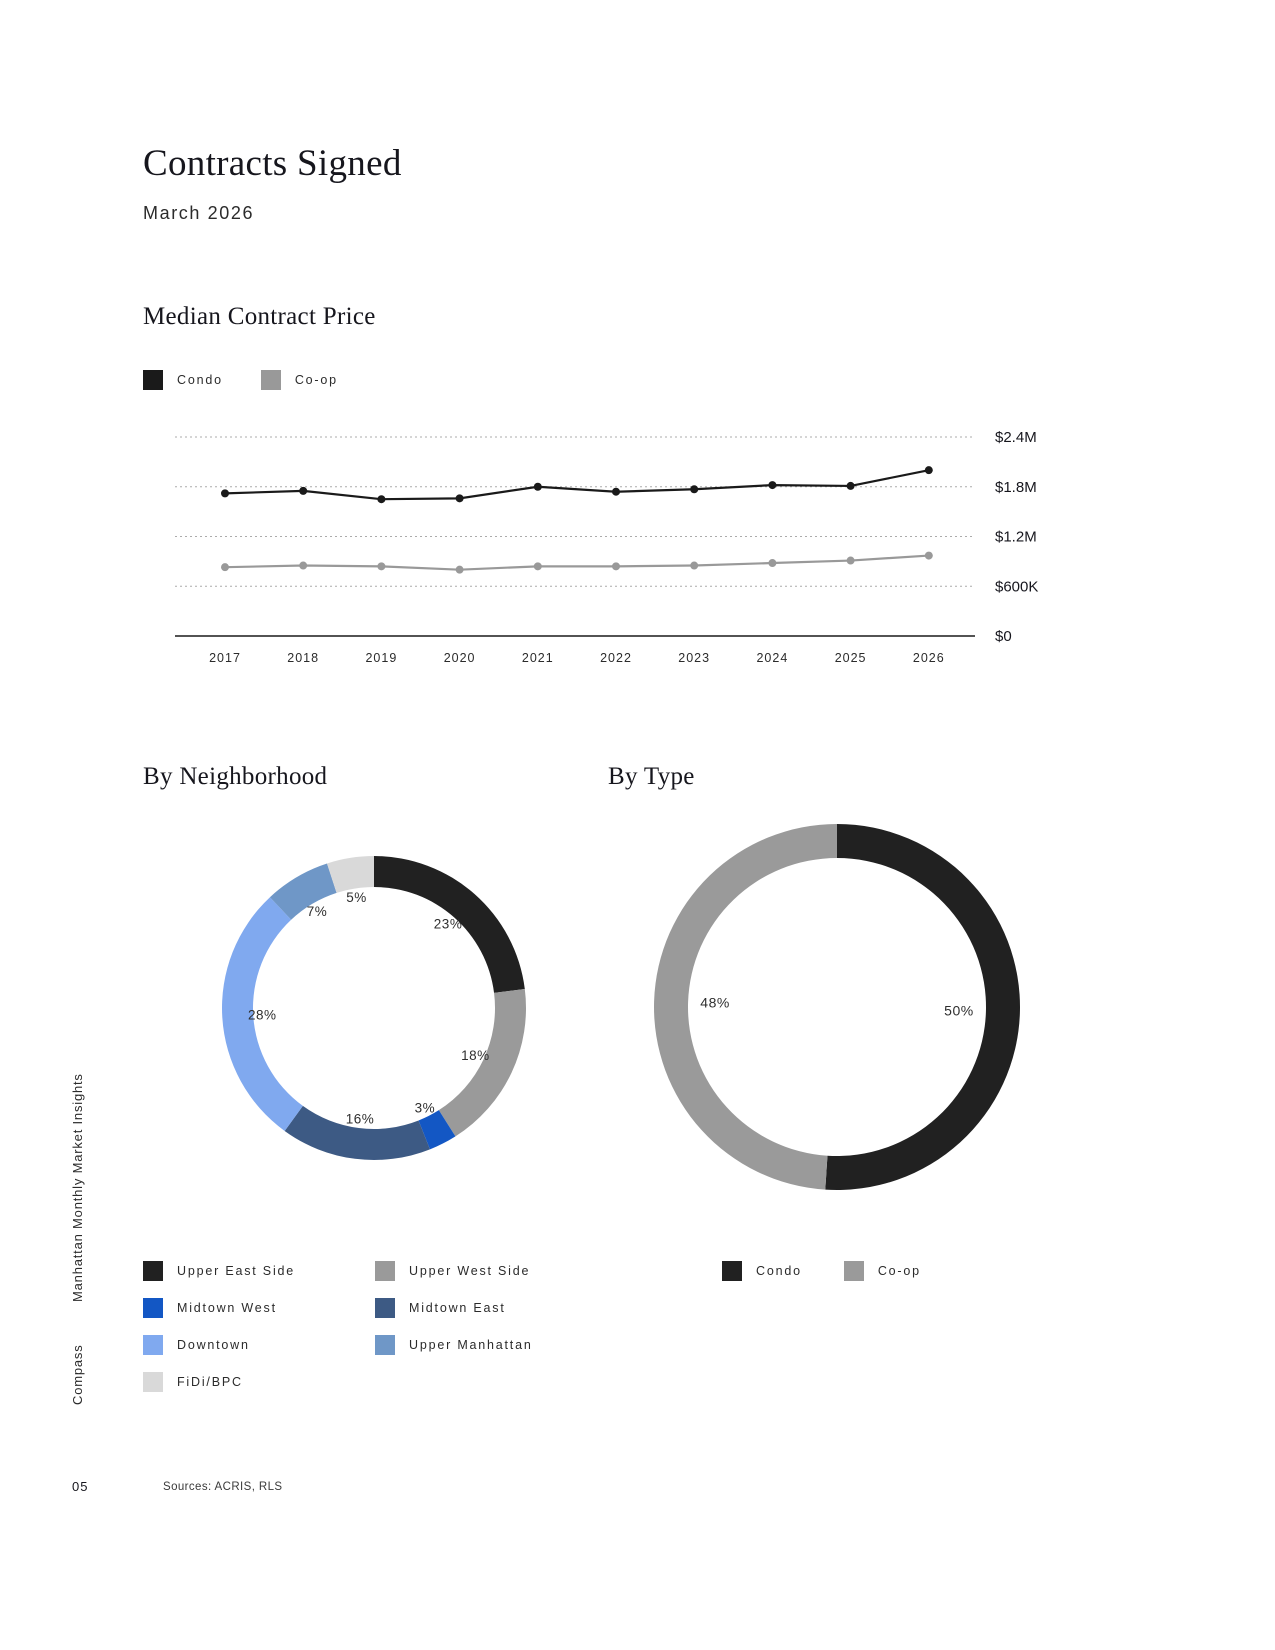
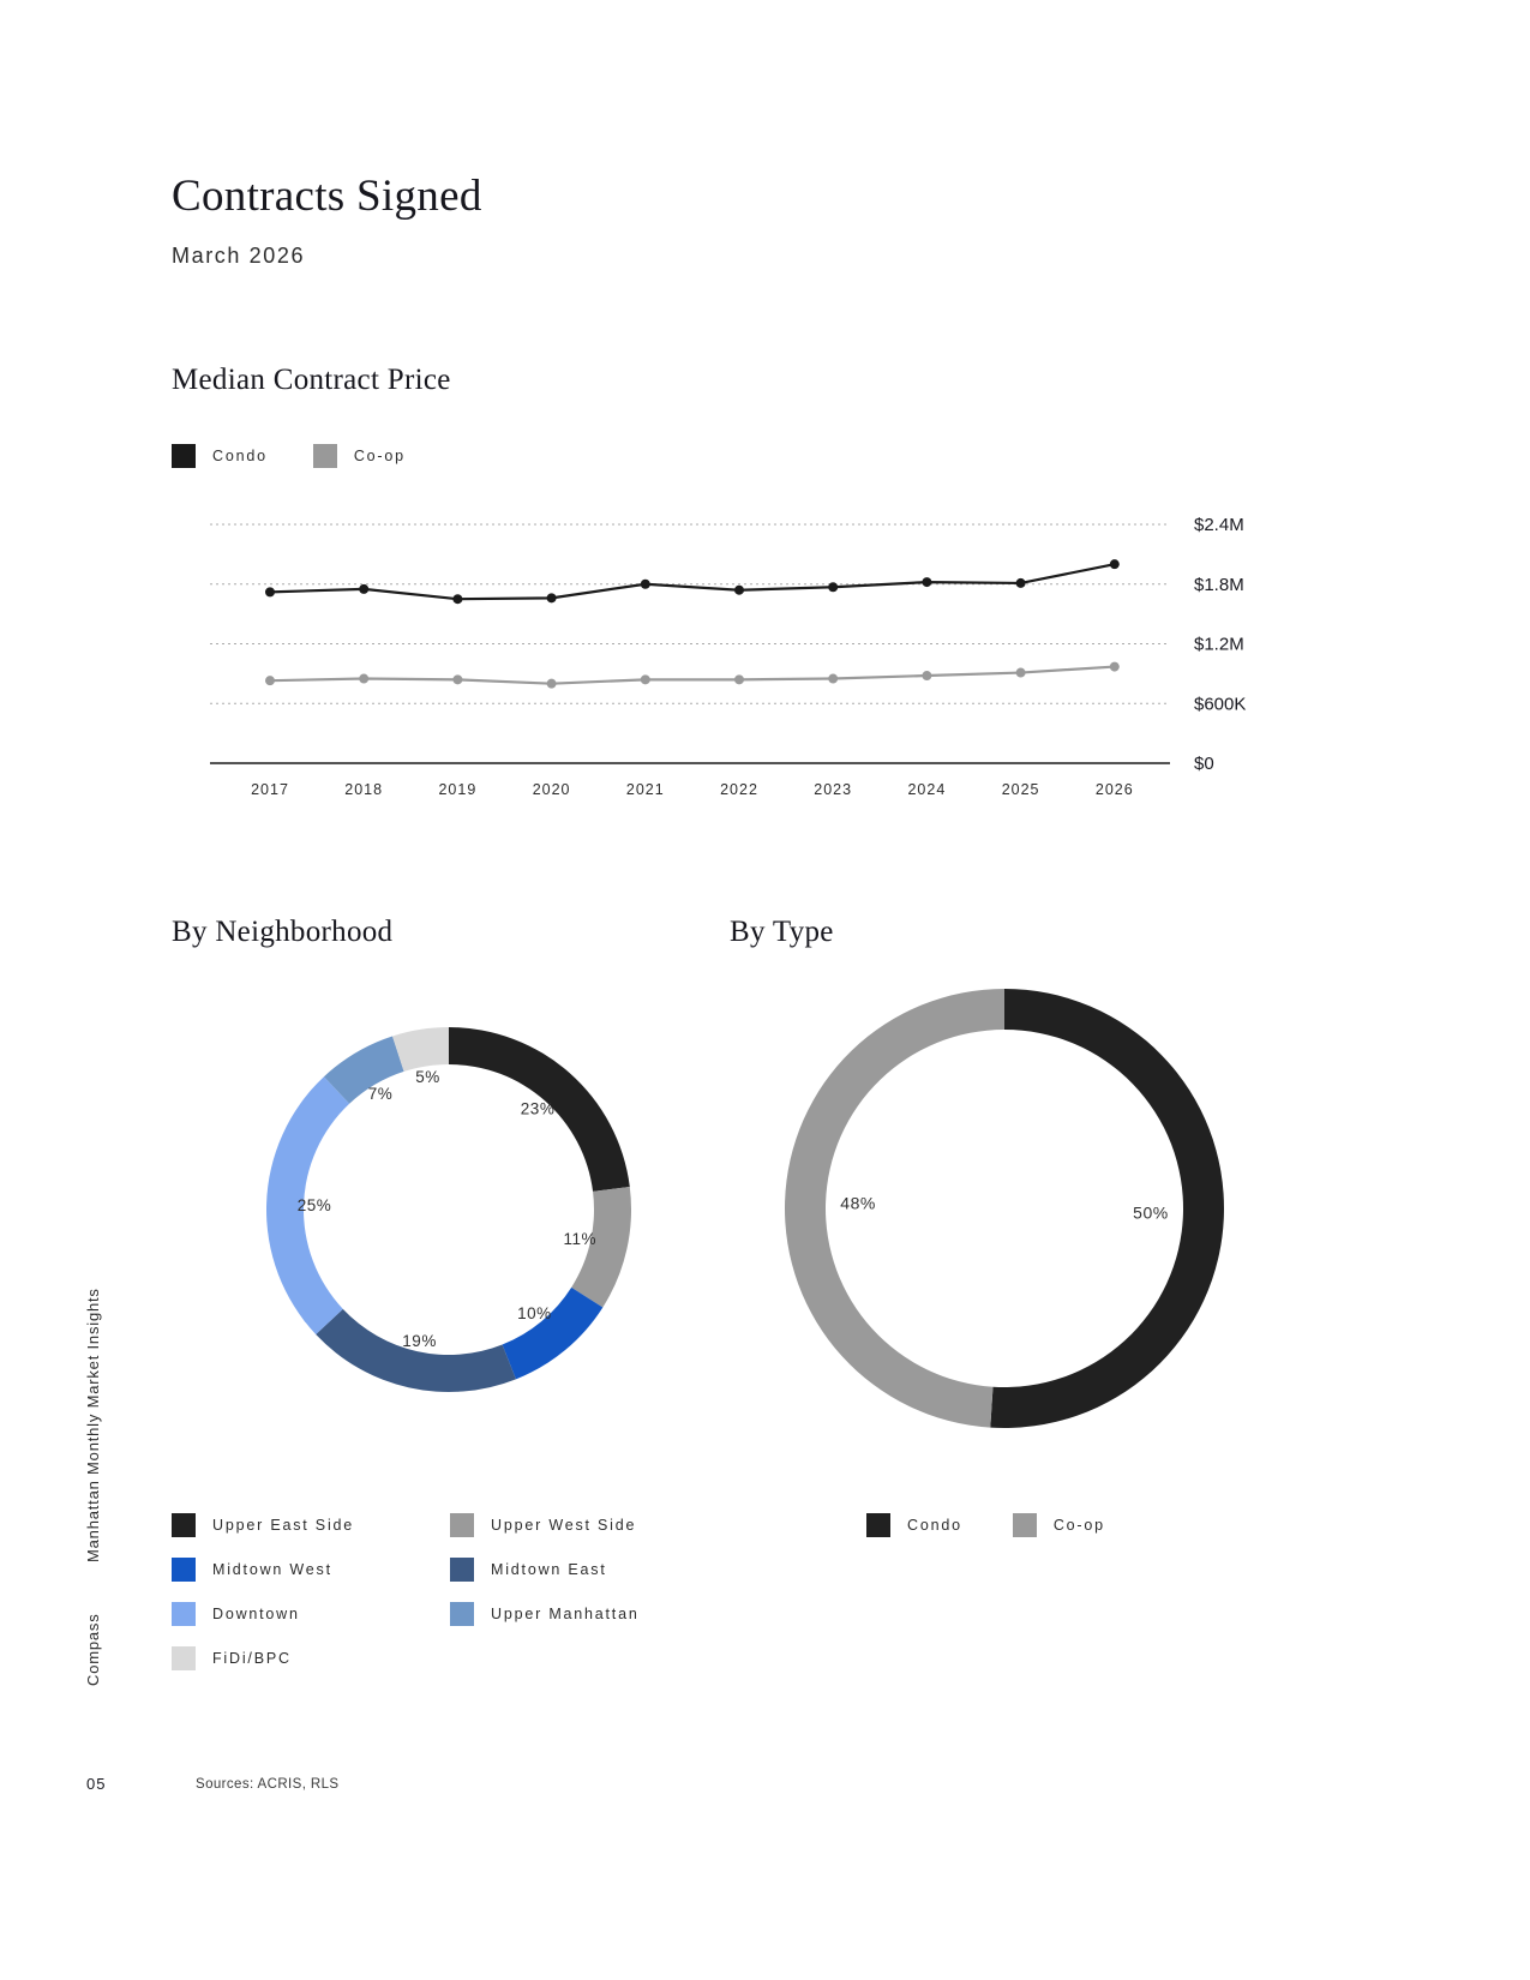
By Neighborhood/Upper West Side: 18% -> 11%
By Neighborhood/Midtown West: 3% -> 10%
By Neighborhood/Midtown East: 16% -> 19%
By Neighborhood/Downtown: 28% -> 25%
